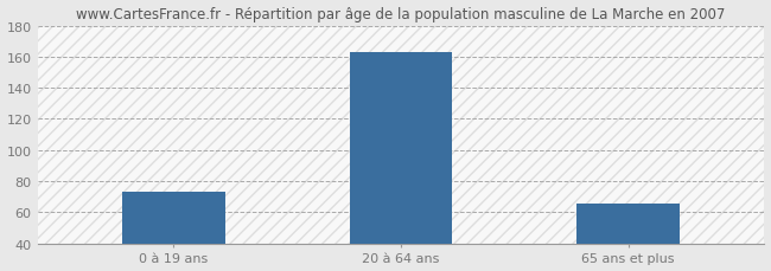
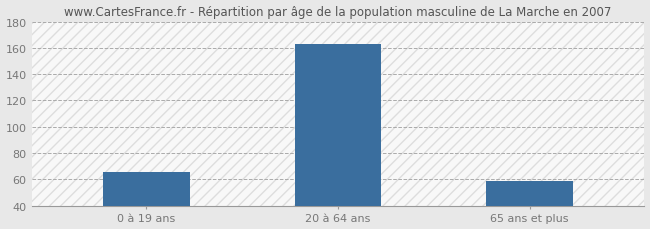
0 à 19 ans: 73 -> 66
65 ans et plus: 66 -> 59
